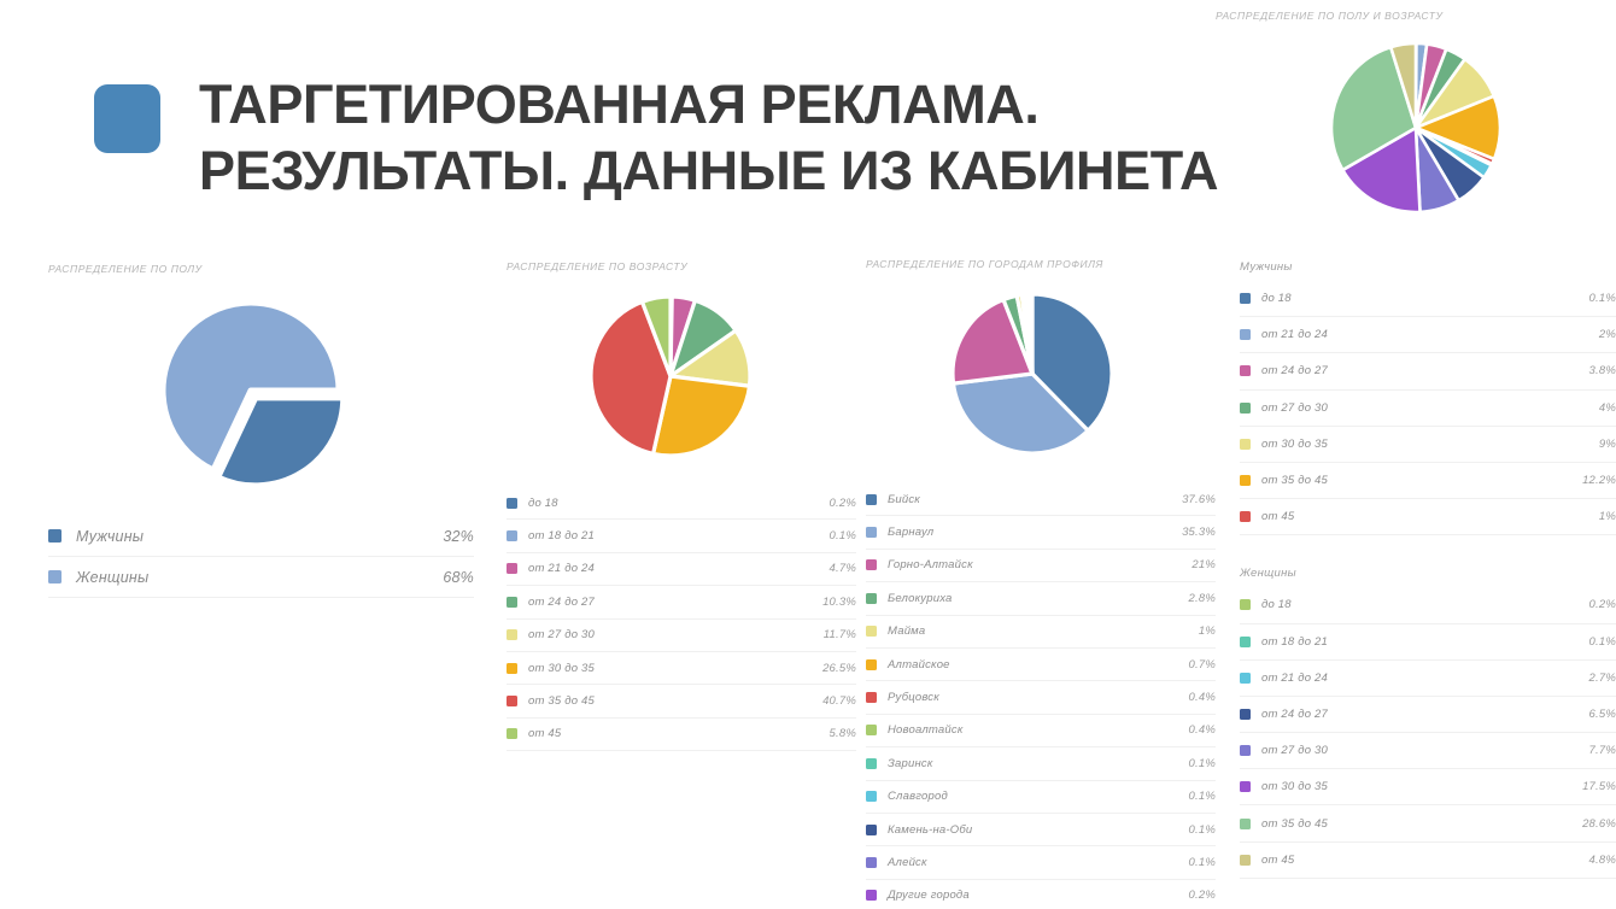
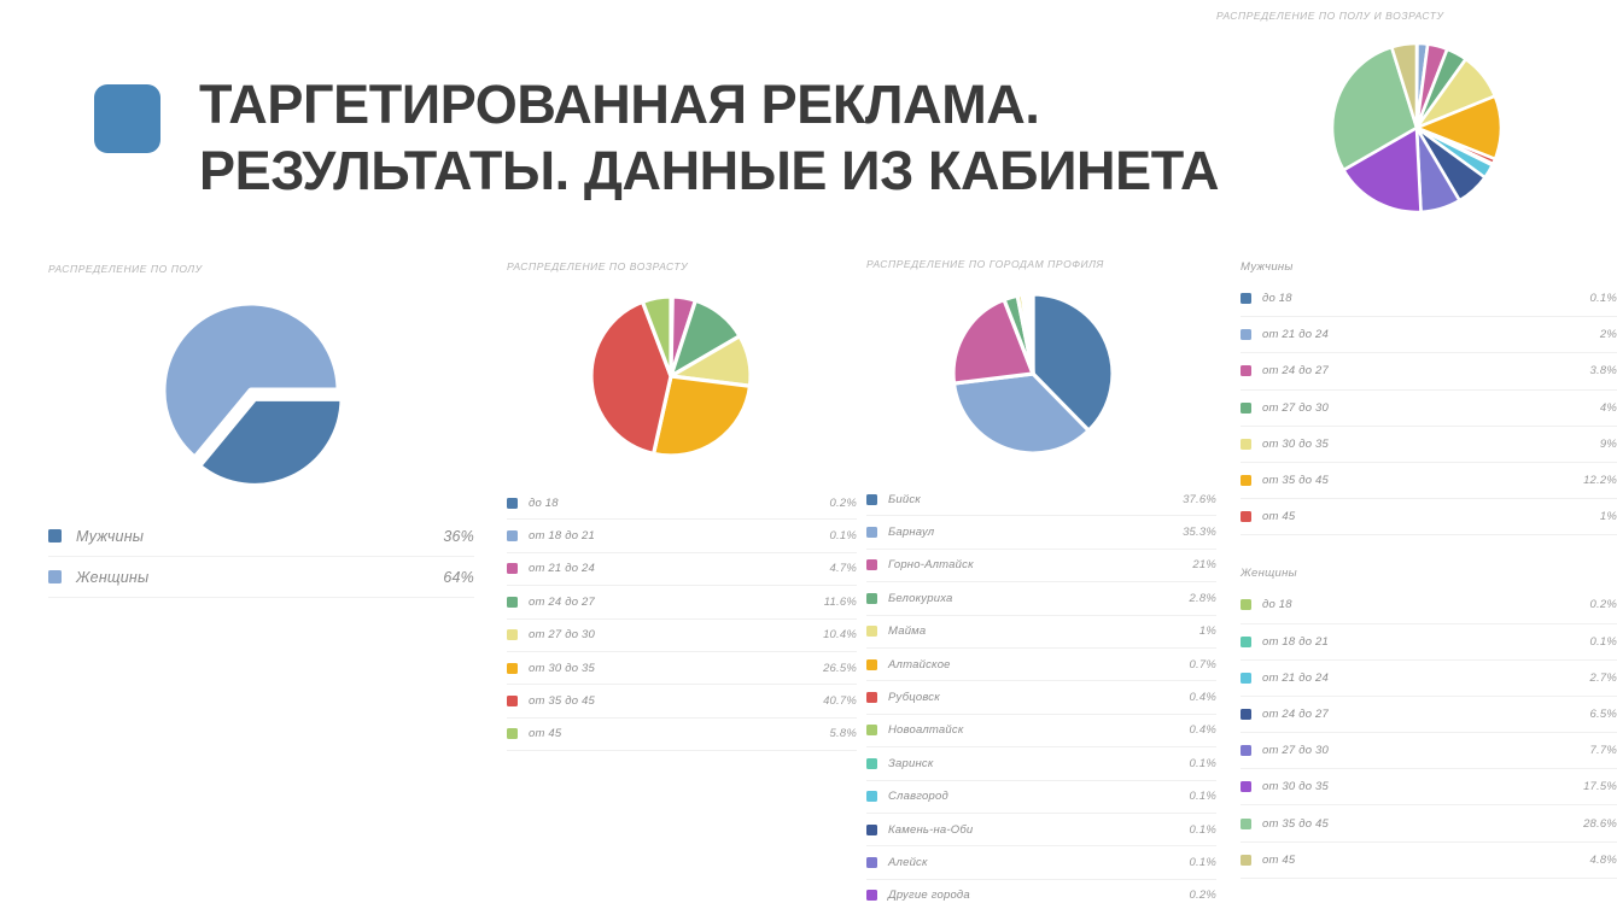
РАСПРЕДЕЛЕНИЕ ПО ПОЛУ/Мужчины: 32% -> 36%
РАСПРЕДЕЛЕНИЕ ПО ПОЛУ/Женщины: 68% -> 64%
РАСПРЕДЕЛЕНИЕ ПО ВОЗРАСТУ/от 24 до 27: 10.3% -> 11.6%
РАСПРЕДЕЛЕНИЕ ПО ВОЗРАСТУ/от 27 до 30: 11.7% -> 10.4%
